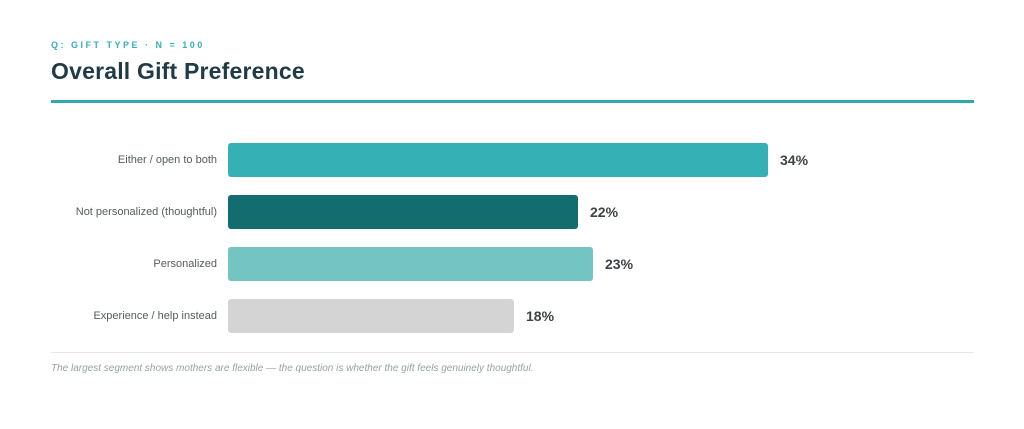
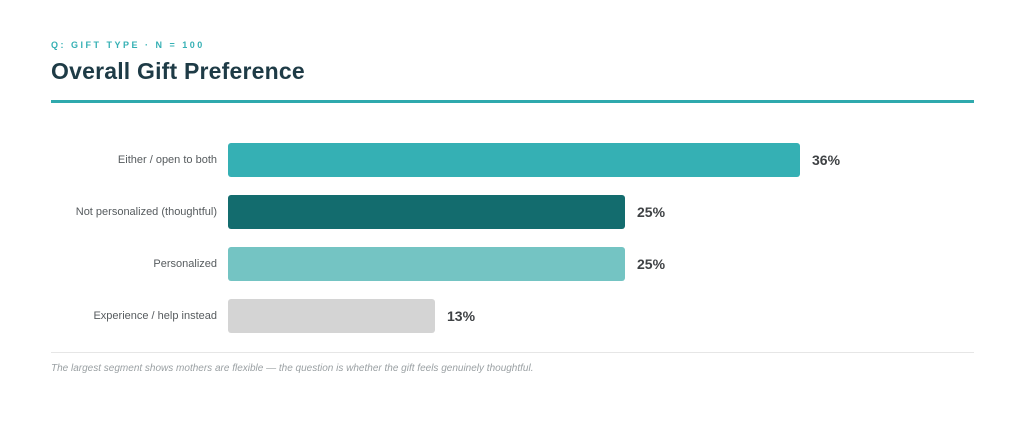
Either / open to both: 34% -> 36%
Not personalized (thoughtful): 22% -> 25%
Personalized: 23% -> 25%
Experience / help instead: 18% -> 13%
